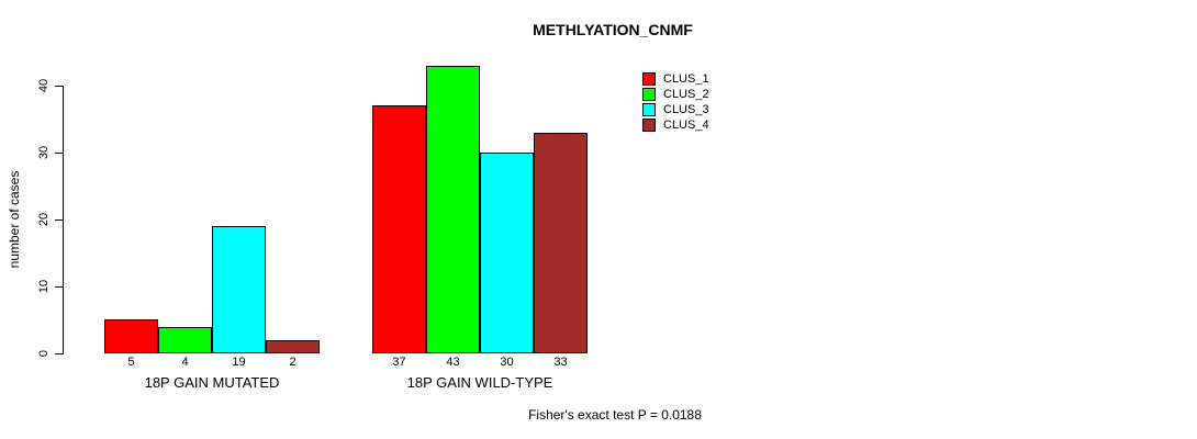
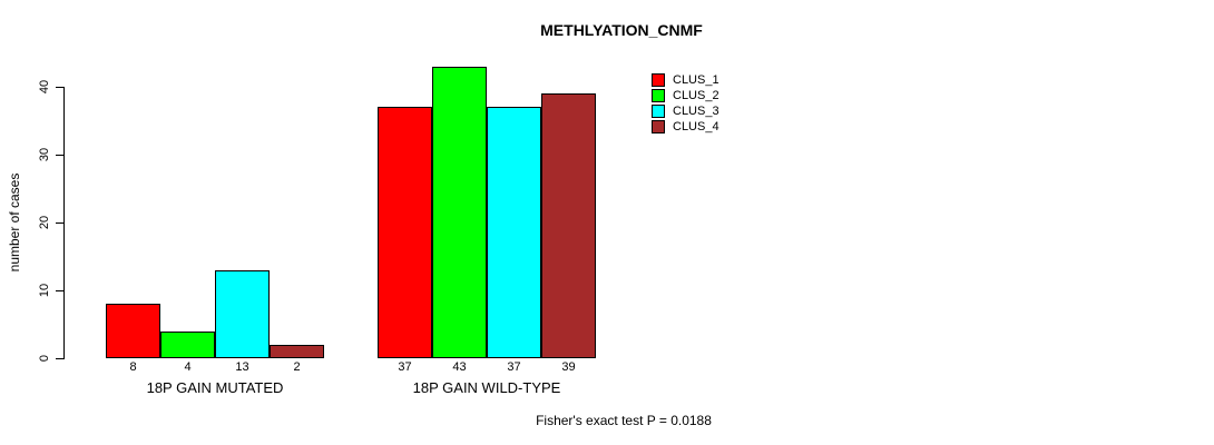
CLUS_1/18P GAIN MUTATED: 5 -> 8
CLUS_3/18P GAIN MUTATED: 19 -> 13
CLUS_3/18P GAIN WILD-TYPE: 30 -> 37
CLUS_4/18P GAIN WILD-TYPE: 33 -> 39
